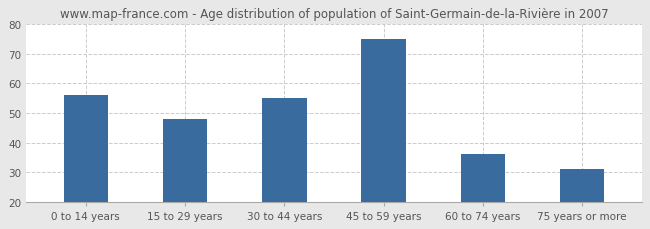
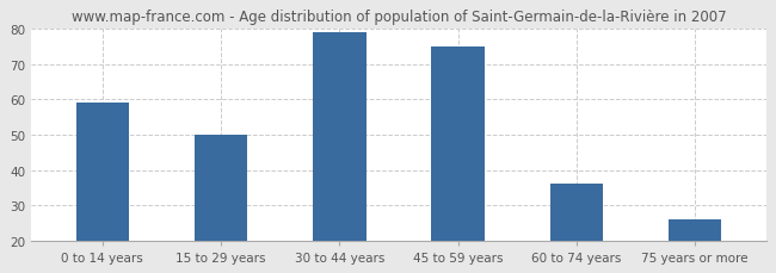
0 to 14 years: 56 -> 59
15 to 29 years: 48 -> 50
30 to 44 years: 55 -> 79
75 years or more: 31 -> 26
